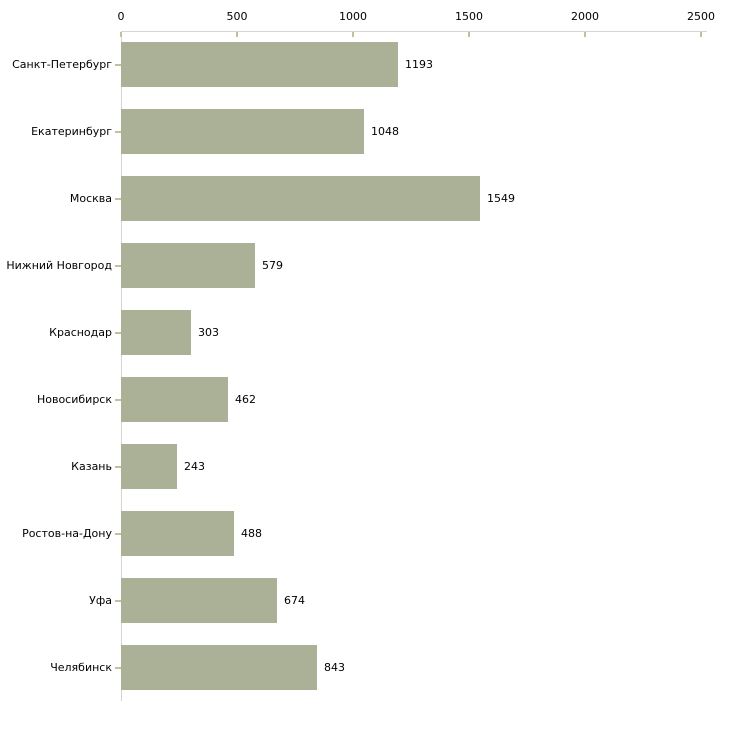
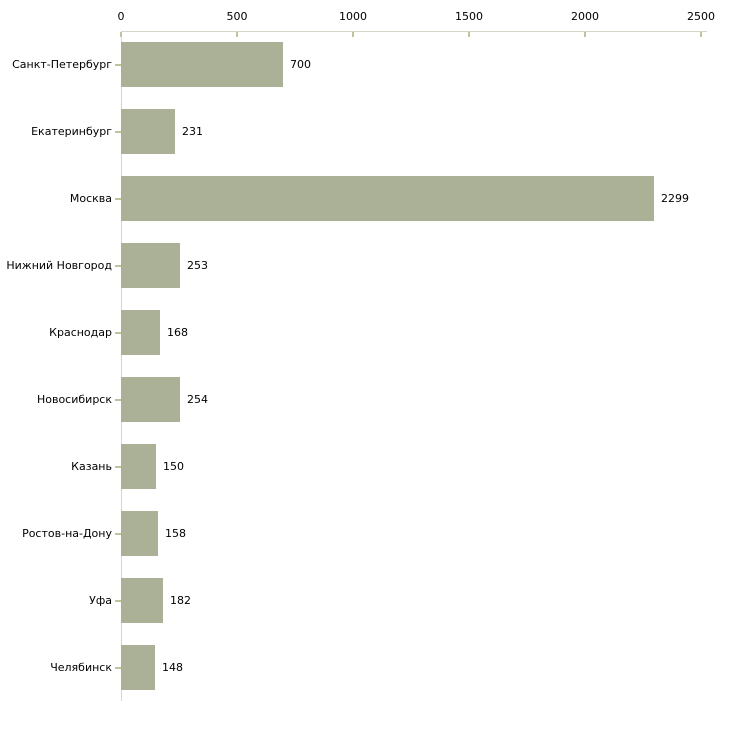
Санкт-Петербург: 1193 -> 700
Екатеринбург: 1048 -> 231
Москва: 1549 -> 2299
Нижний Новгород: 579 -> 253
Краснодар: 303 -> 168
Новосибирск: 462 -> 254
Казань: 243 -> 150
Ростов-на-Дону: 488 -> 158
Уфа: 674 -> 182
Челябинск: 843 -> 148
